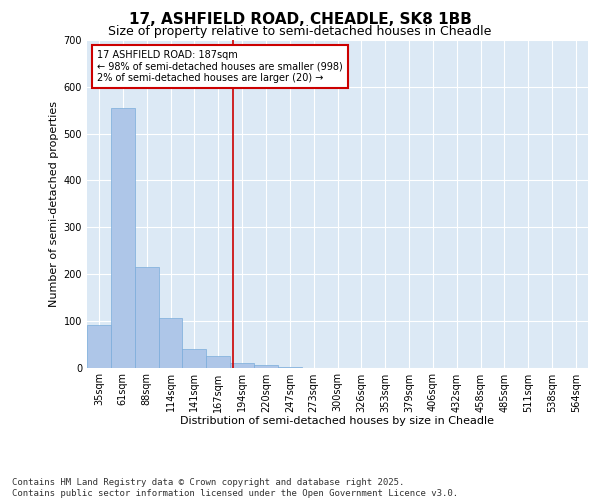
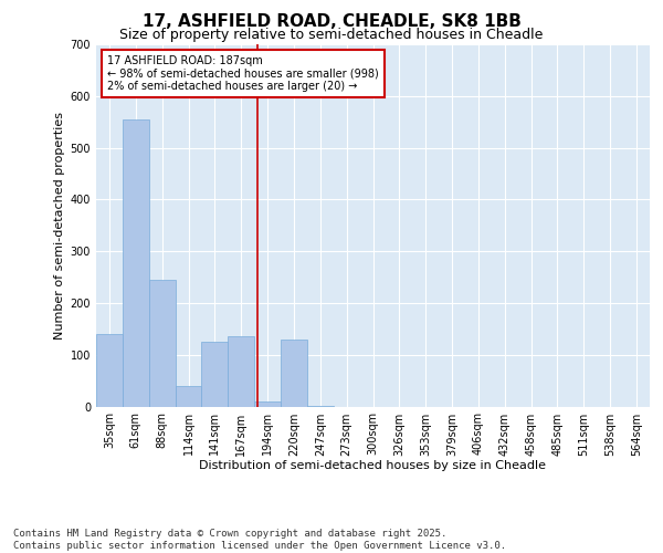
35sqm: 90 -> 140
88sqm: 215 -> 245
114sqm: 105 -> 40
141sqm: 40 -> 125
167sqm: 25 -> 135
220sqm: 5 -> 130
